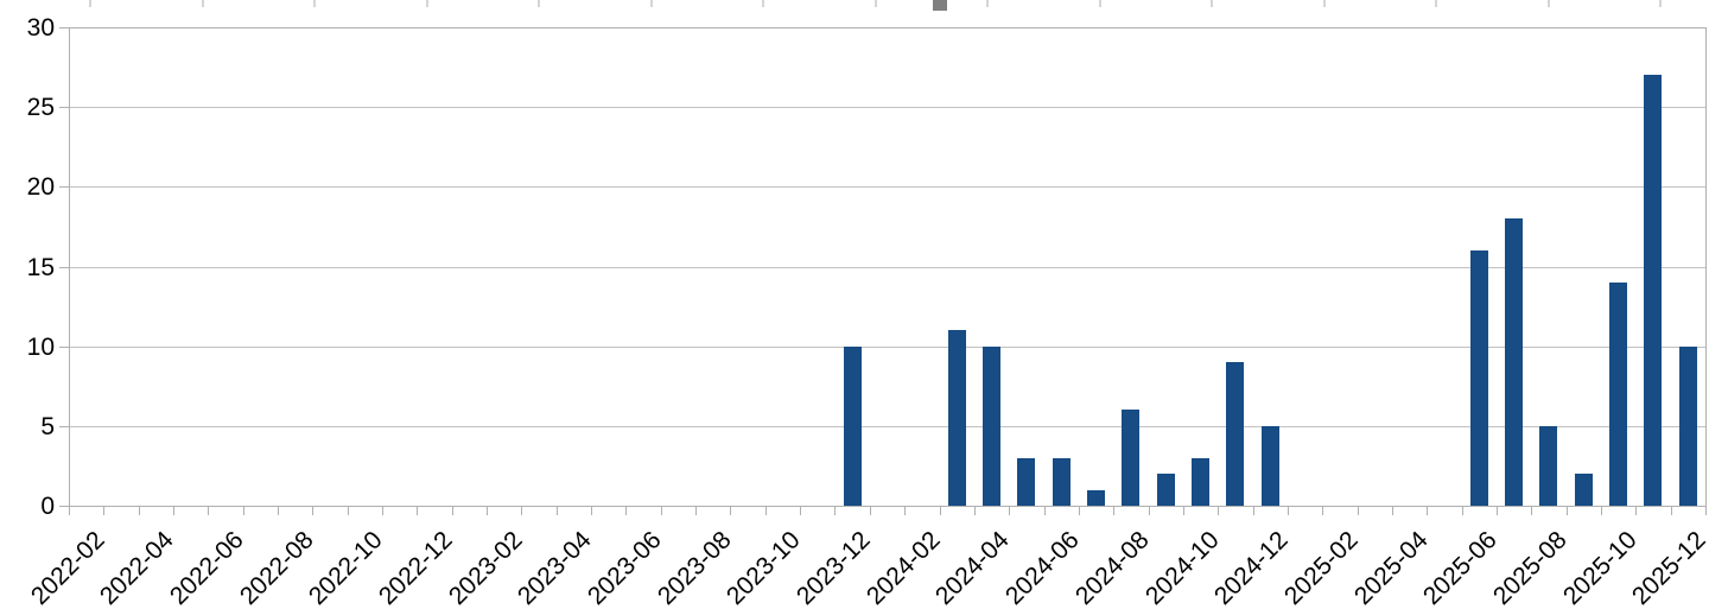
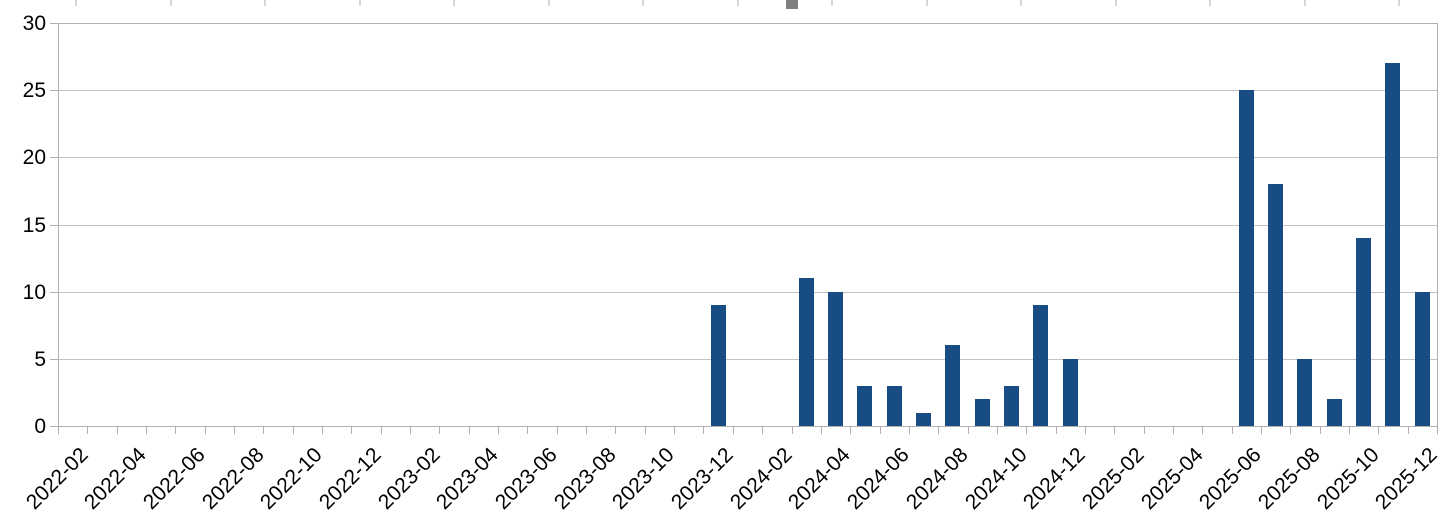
2023-12: 10 -> 9
2025-06: 16 -> 25
